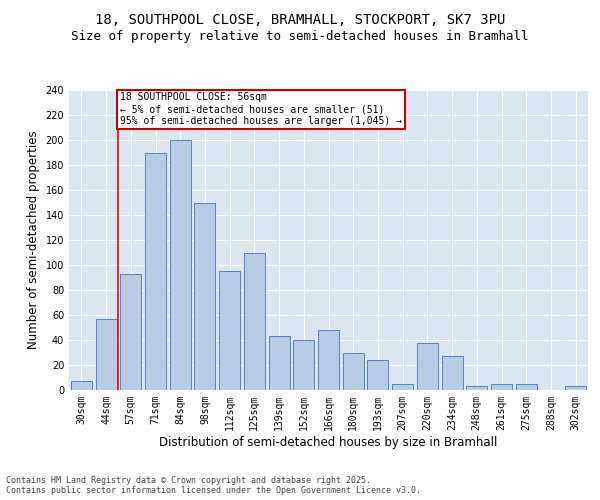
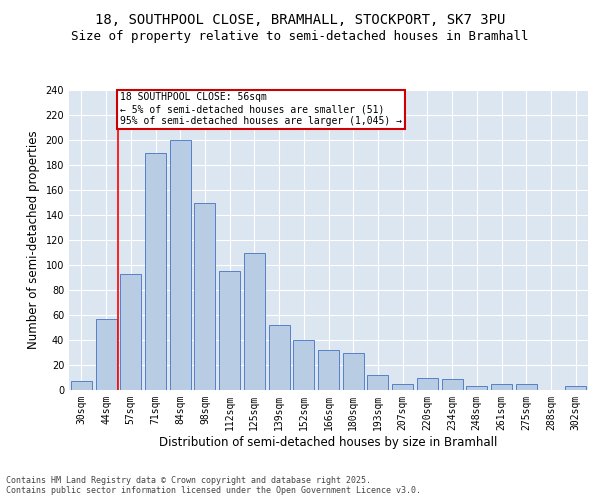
139sqm: 43 -> 52
166sqm: 48 -> 32
193sqm: 24 -> 12
220sqm: 38 -> 10
234sqm: 27 -> 9
